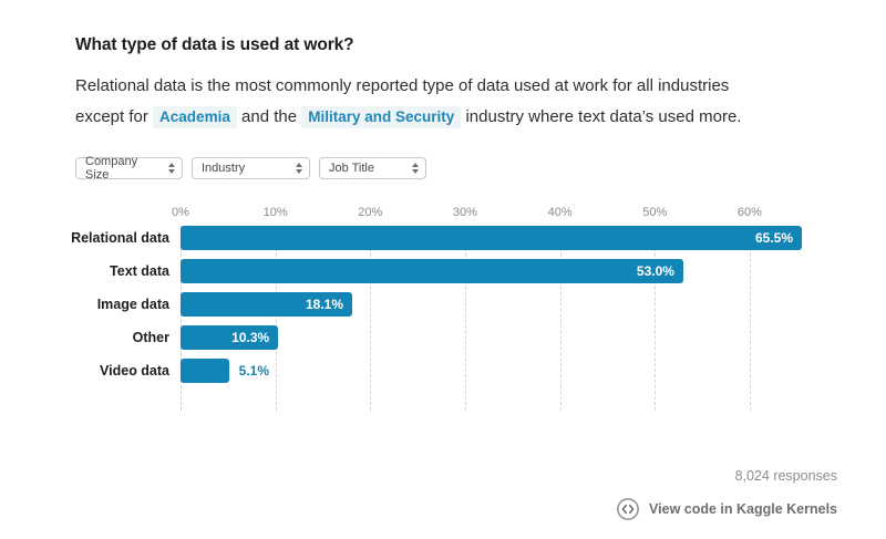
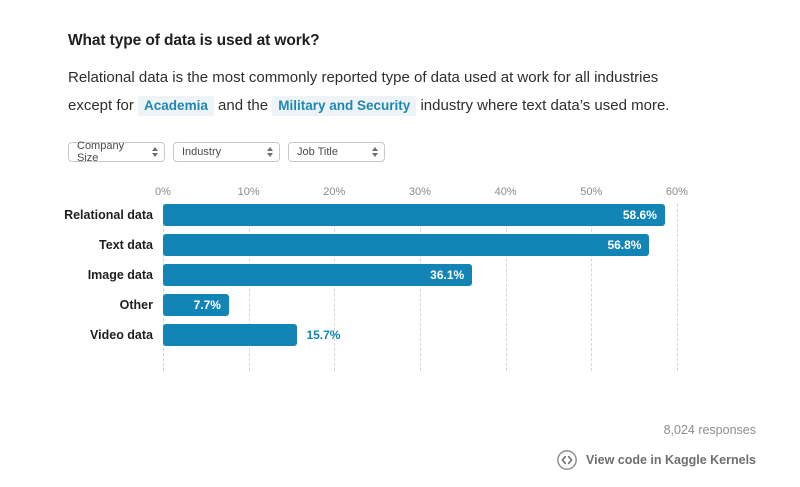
Relational data: 65.5% -> 58.6%
Text data: 53.0% -> 56.8%
Image data: 18.1% -> 36.1%
Other: 10.3% -> 7.7%
Video data: 5.1% -> 15.7%
